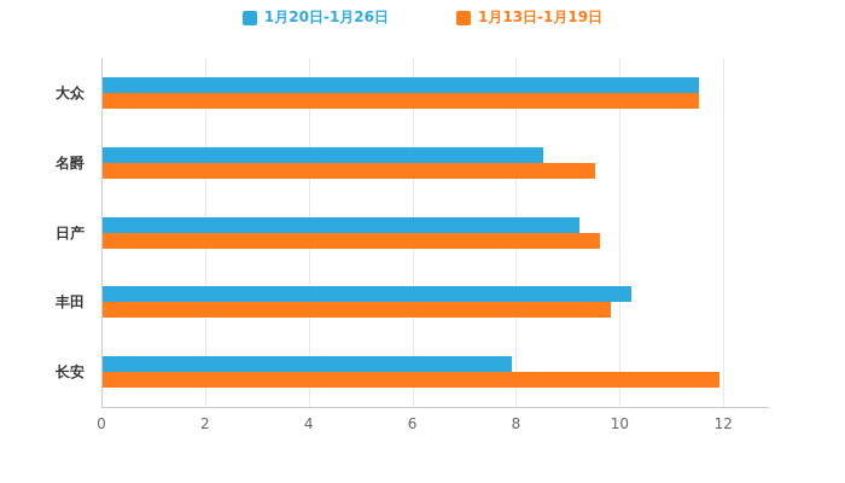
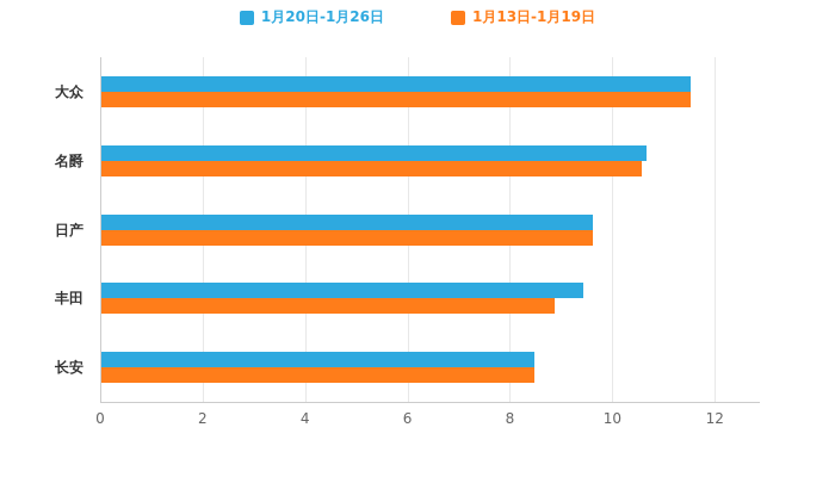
1月20日-1月26日/名爵: 8.5 -> 10.7
1月13日-1月19日/名爵: 9.5 -> 10.6
1月20日-1月26日/日产: 9.2 -> 9.6
1月20日-1月26日/丰田: 10.2 -> 9.4
1月13日-1月19日/丰田: 9.8 -> 8.8
1月20日-1月26日/长安: 7.9 -> 8.4
1月13日-1月19日/长安: 11.9 -> 8.4
